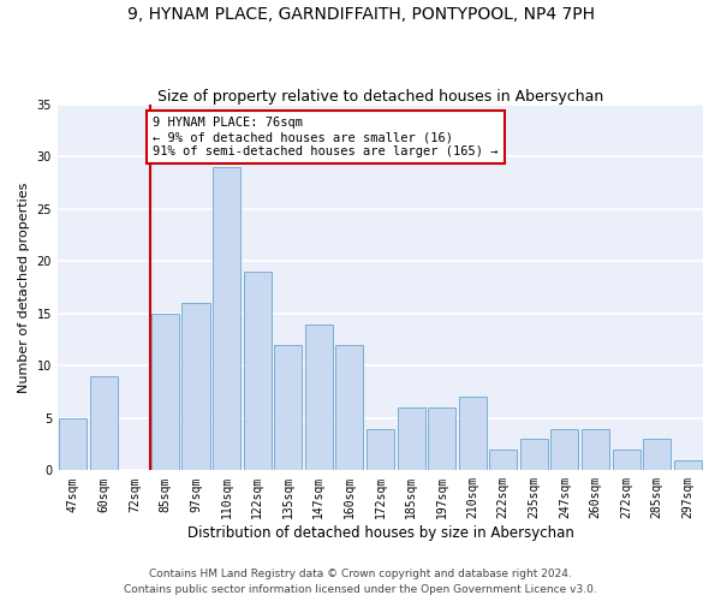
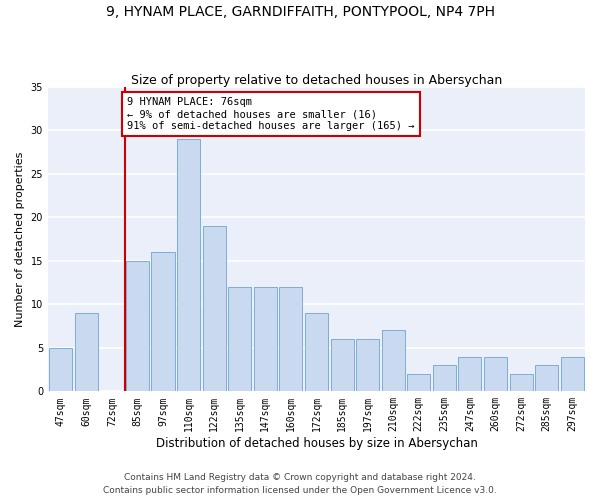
147sqm: 14 -> 12
172sqm: 4 -> 9
297sqm: 1 -> 4
